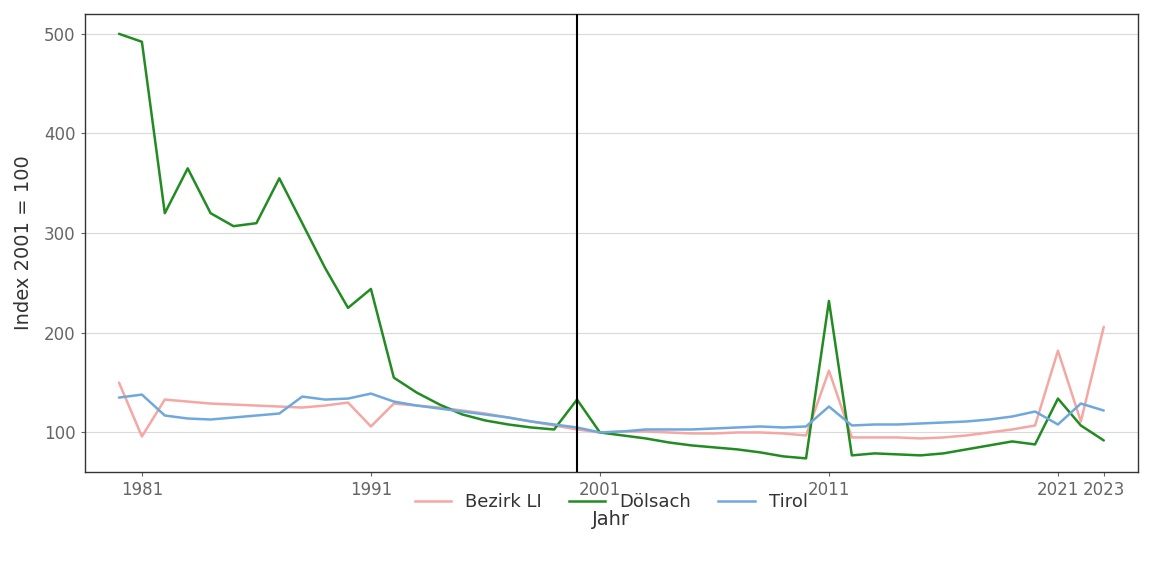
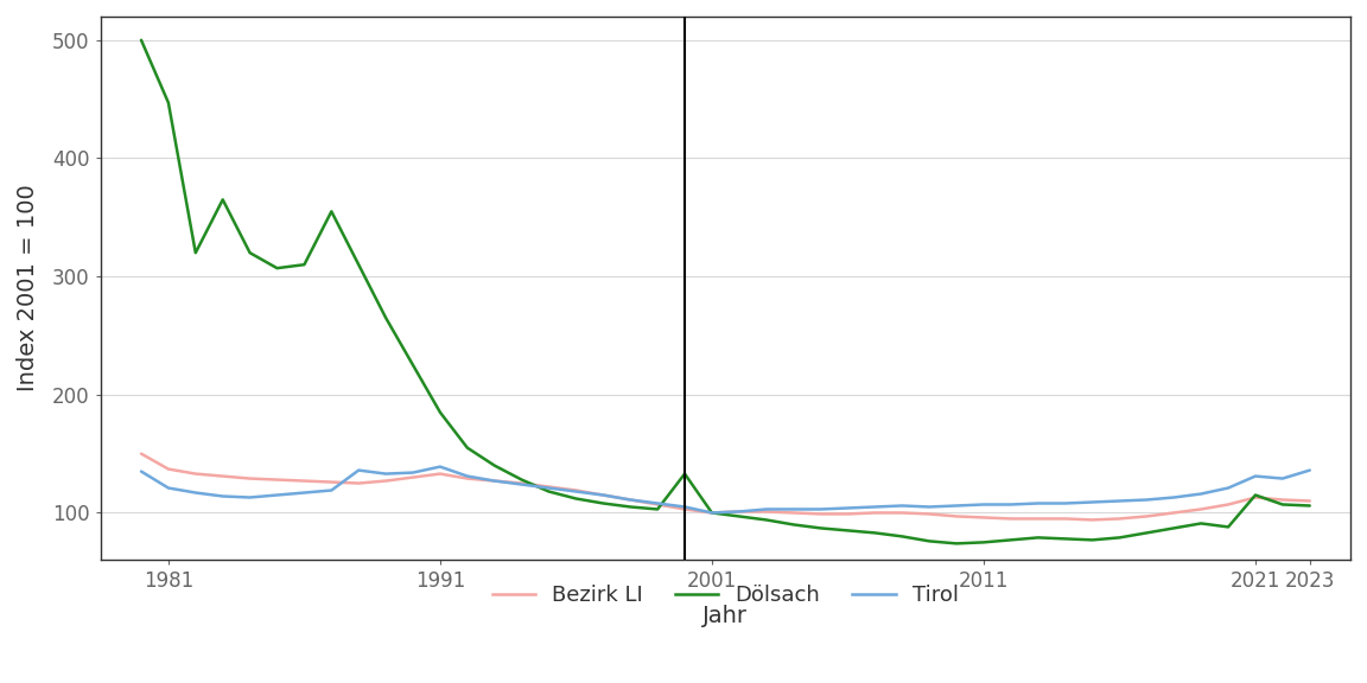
Bezirk LI/1981: 96 -> 137
Dölsach/1981: 492 -> 447
Tirol/1981: 138 -> 121
Bezirk LI/1991: 106 -> 133
Dölsach/1991: 244 -> 185
Bezirk LI/2011: 162 -> 96
Dölsach/2011: 232 -> 75
Tirol/2011: 126 -> 107
Bezirk LI/2021: 182 -> 113
Dölsach/2021: 134 -> 115
Tirol/2021: 108 -> 131
Bezirk LI/2023: 206 -> 110
Dölsach/2023: 92 -> 106
Tirol/2023: 122 -> 136
